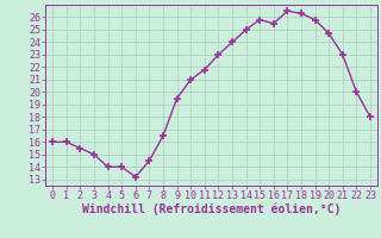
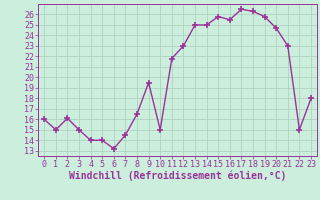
1: 16.0 -> 15.0
2: 15.5 -> 16.1
10: 21.0 -> 15.0
13: 24.0 -> 25.0
22: 20.0 -> 15.0
